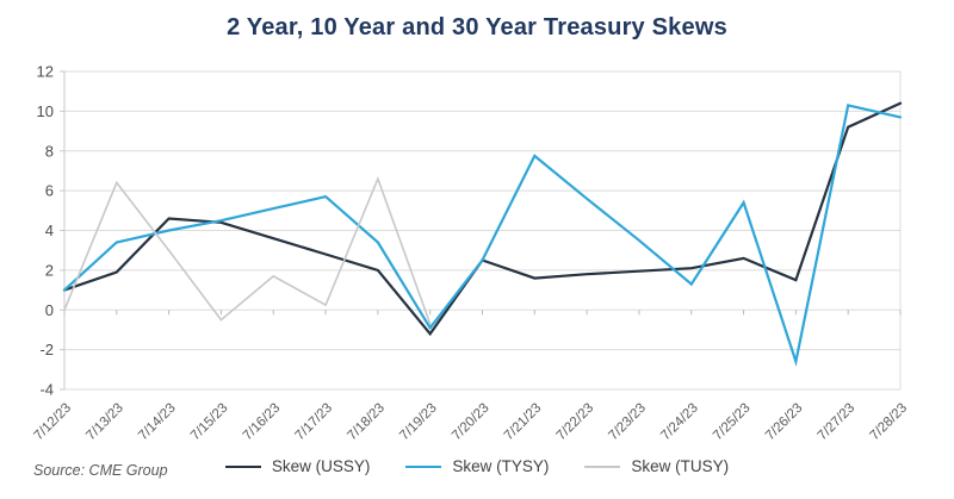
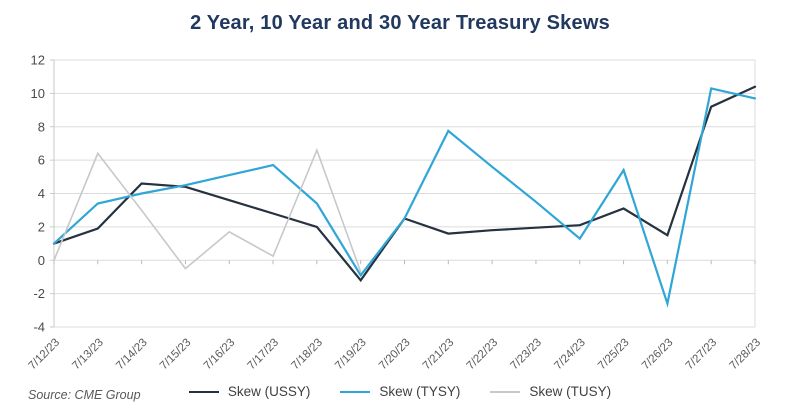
Skew (USSY)/7/25/23: 2.6 -> 3.1
